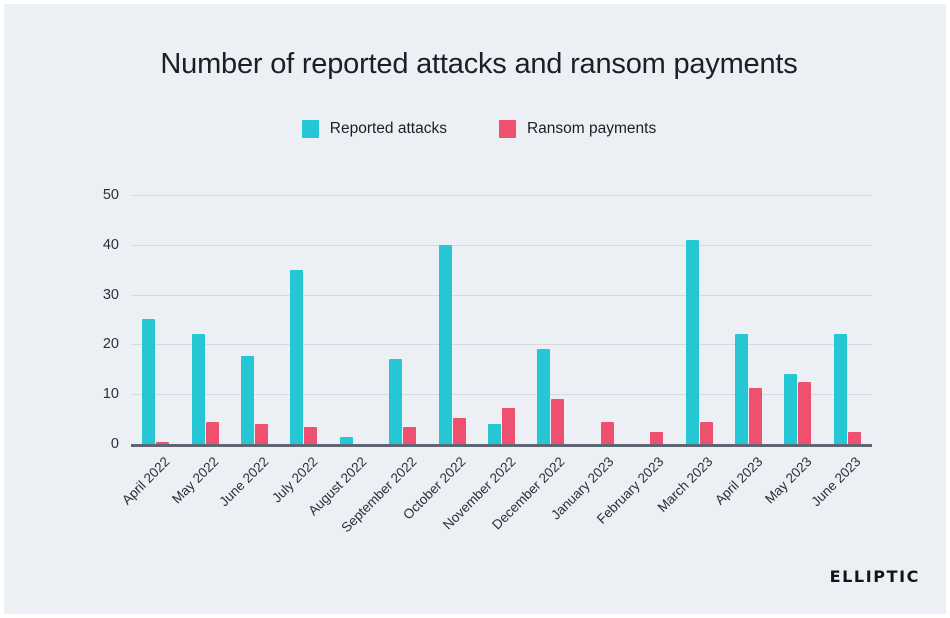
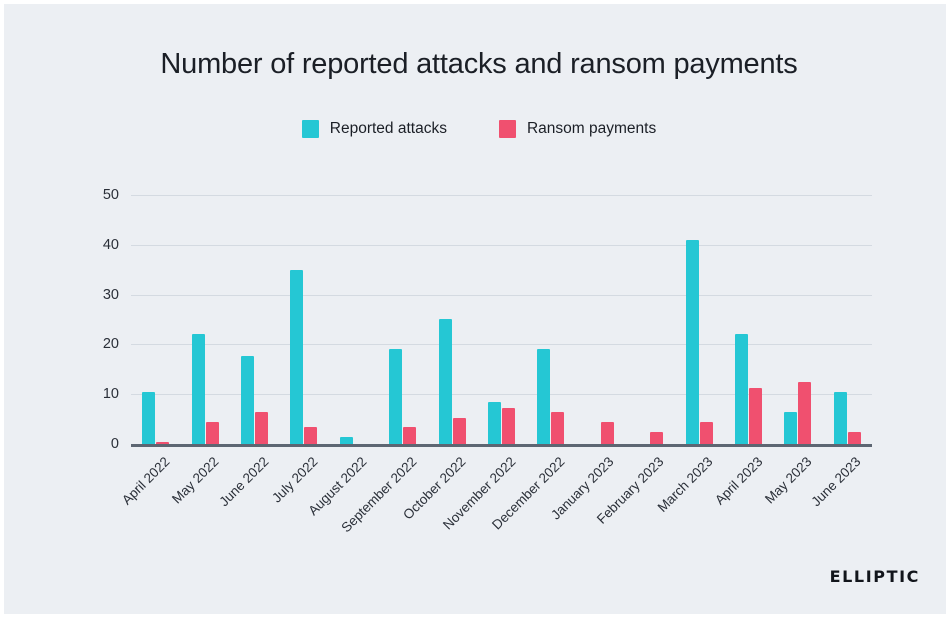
Reported attacks/April 2022: 25 -> 10
Ransom payments/June 2022: 4 -> 6
Reported attacks/September 2022: 17 -> 19
Reported attacks/October 2022: 40 -> 25
Reported attacks/November 2022: 4 -> 8
Ransom payments/December 2022: 9 -> 6
Reported attacks/May 2023: 14 -> 6
Reported attacks/June 2023: 22 -> 10
